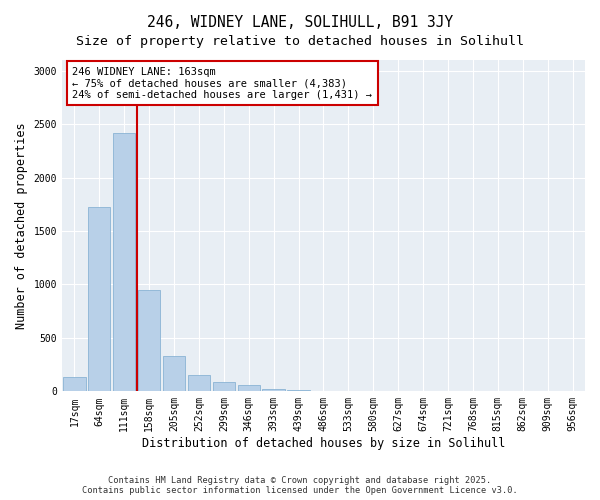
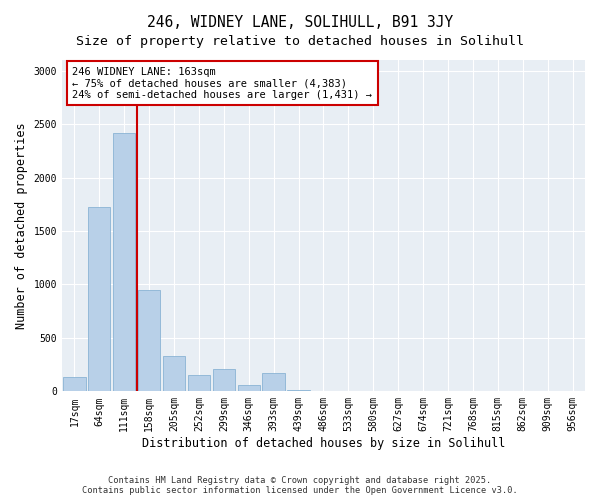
299sqm: 90 -> 210
393sqm: 20 -> 170
